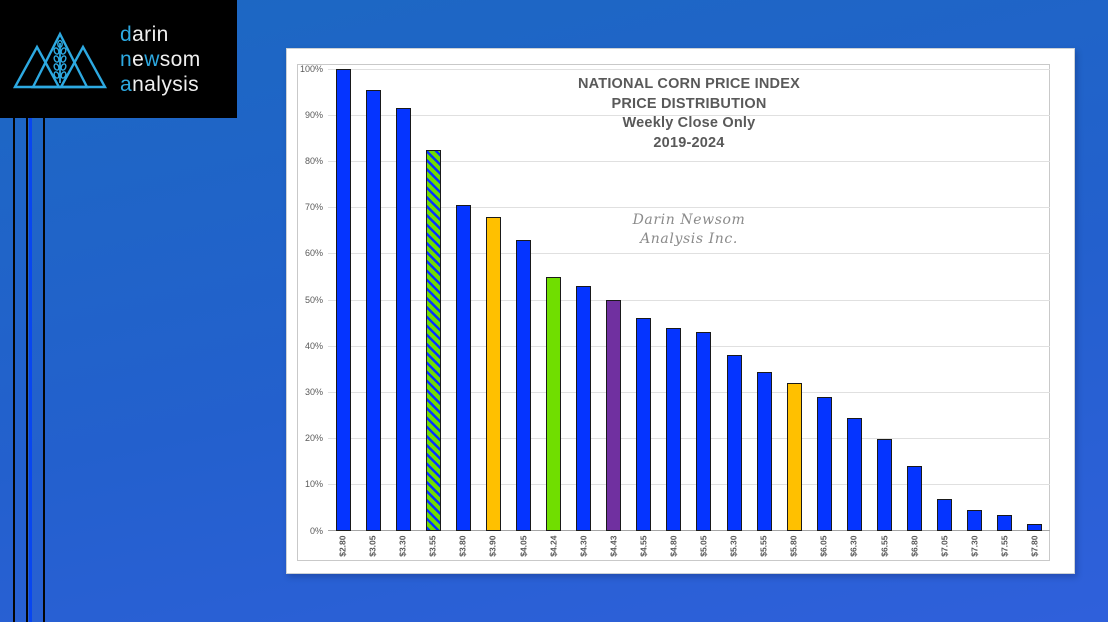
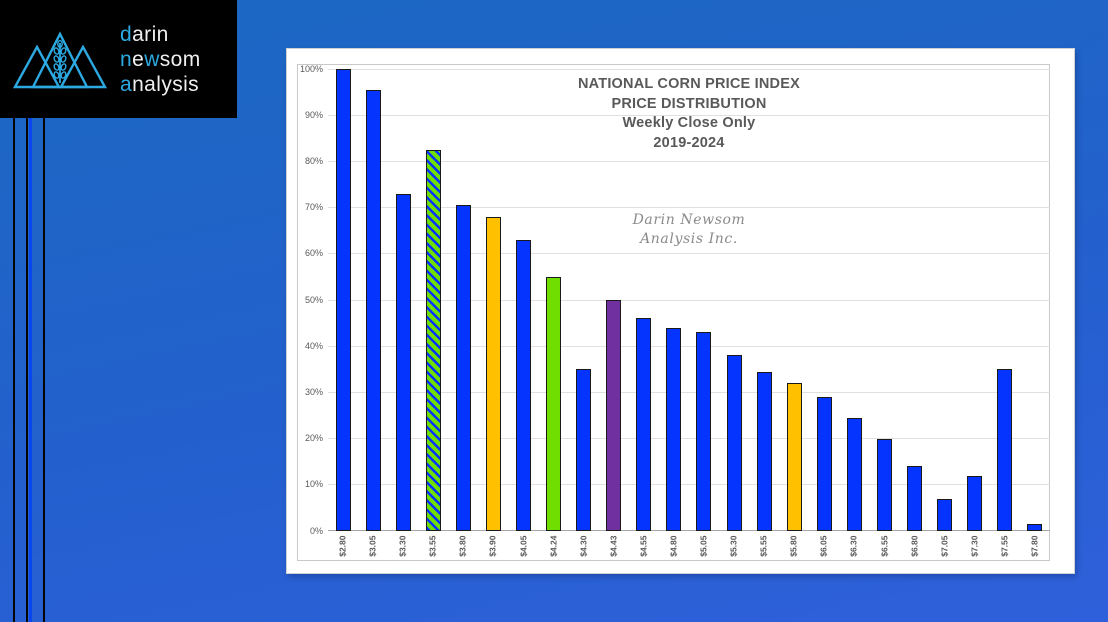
$3.30: 92% -> 73%
$4.30: 53% -> 35%
$7.30: 4% -> 12%
$7.55: 4% -> 35%
